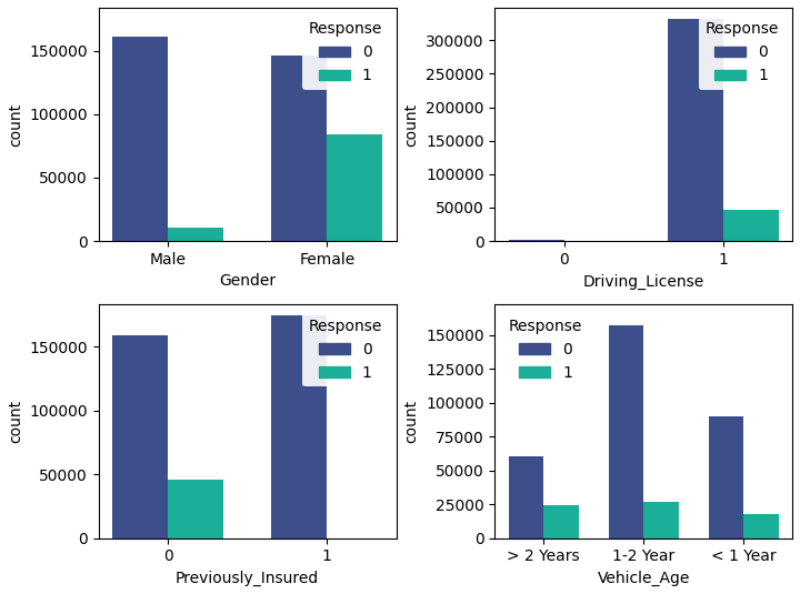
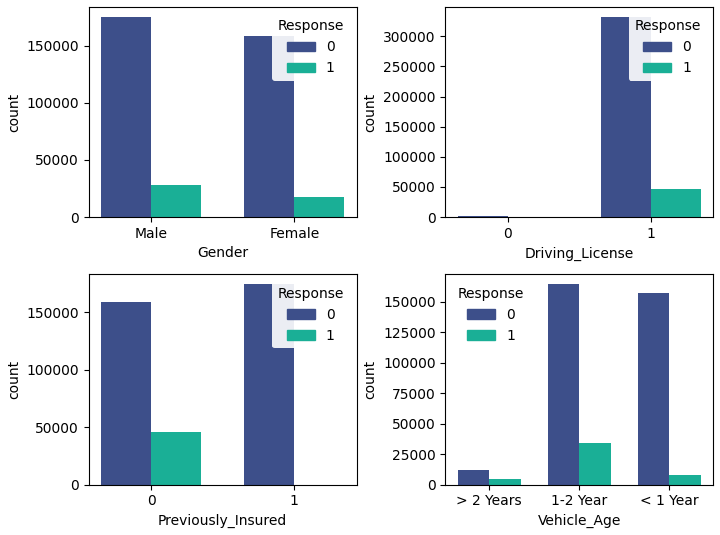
0/Male: 161000 -> 175000
1/Male: 11000 -> 28000
0/Female: 146000 -> 158000
1/Female: 84000 -> 18000
0/> 2 Years: 60000 -> 12000
1/> 2 Years: 24000 -> 5000
0/1-2 Year: 157000 -> 164000
1/1-2 Year: 27000 -> 34000
0/< 1 Year: 90000 -> 157000
1/< 1 Year: 18000 -> 8000
